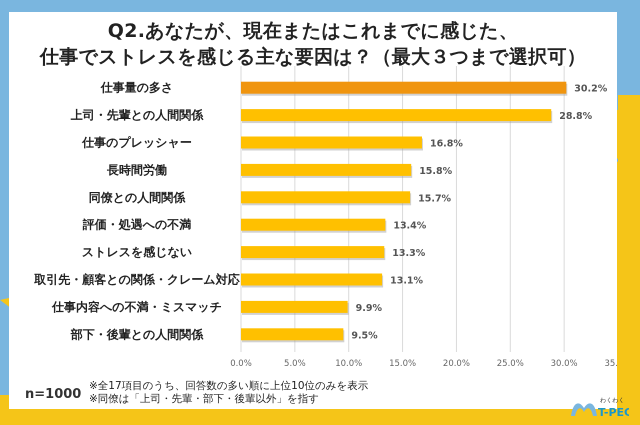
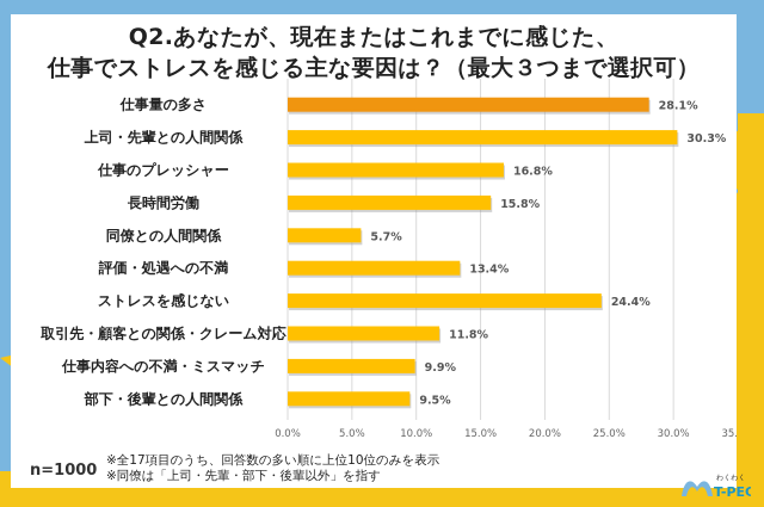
仕事量の多さ: 30.2% -> 28.1%
上司・先輩との人間関係: 28.8% -> 30.3%
同僚との人間関係: 15.7% -> 5.7%
ストレスを感じない: 13.3% -> 24.4%
取引先・顧客との関係・クレーム対応: 13.1% -> 11.8%
